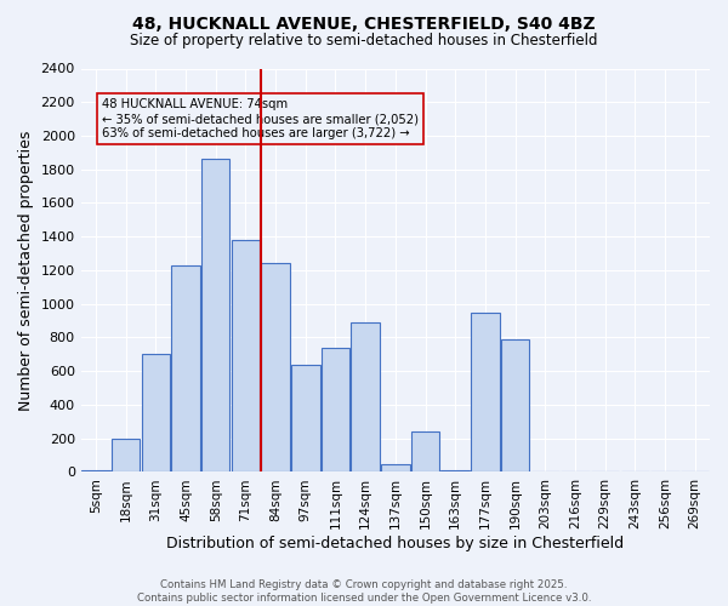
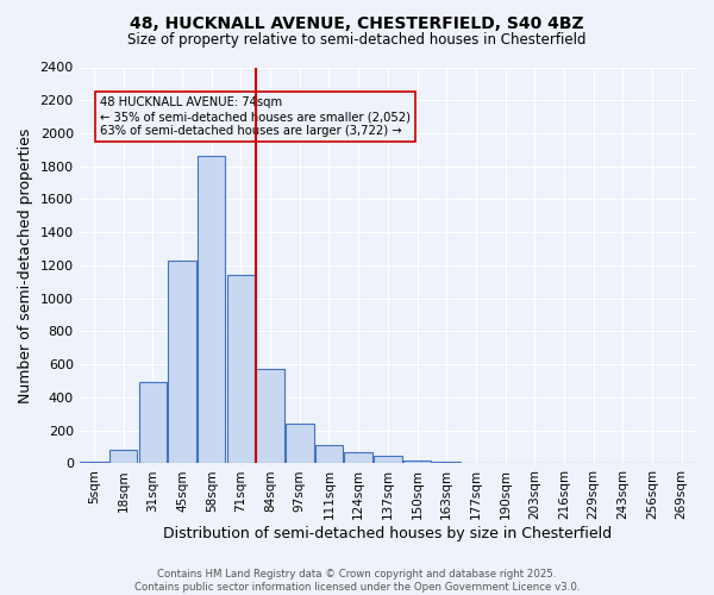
18sqm: 200 -> 80
31sqm: 700 -> 490
71sqm: 1380 -> 1140
84sqm: 1240 -> 580
97sqm: 640 -> 240
111sqm: 740 -> 120
124sqm: 890 -> 70
150sqm: 240 -> 20
177sqm: 950 -> 0
190sqm: 790 -> 0
